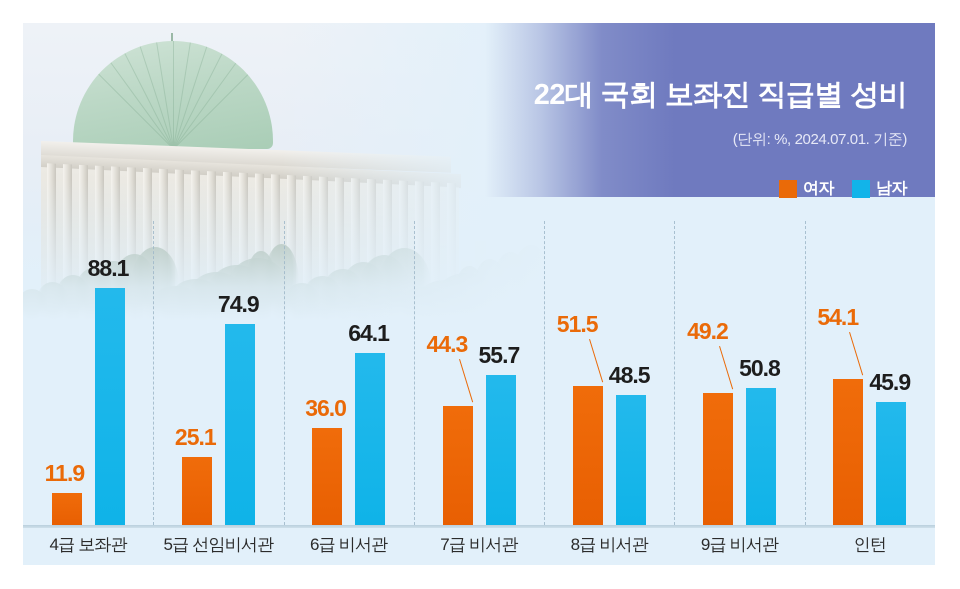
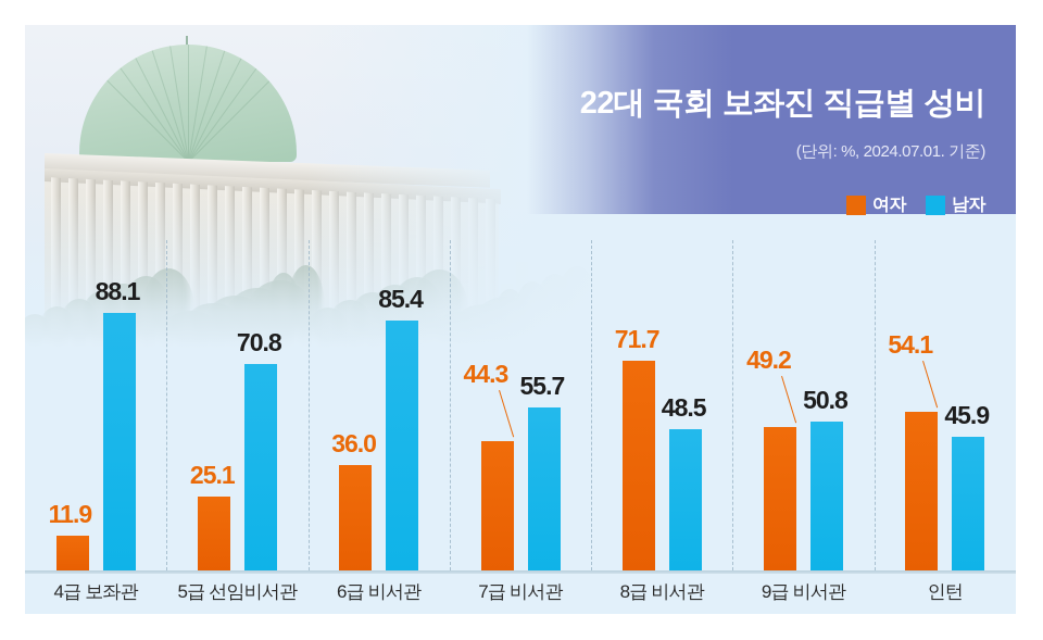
남자/5급 선임비서관: 74.9 -> 70.8
남자/6급 비서관: 64.1 -> 85.4
여자/8급 비서관: 51.5 -> 71.7
